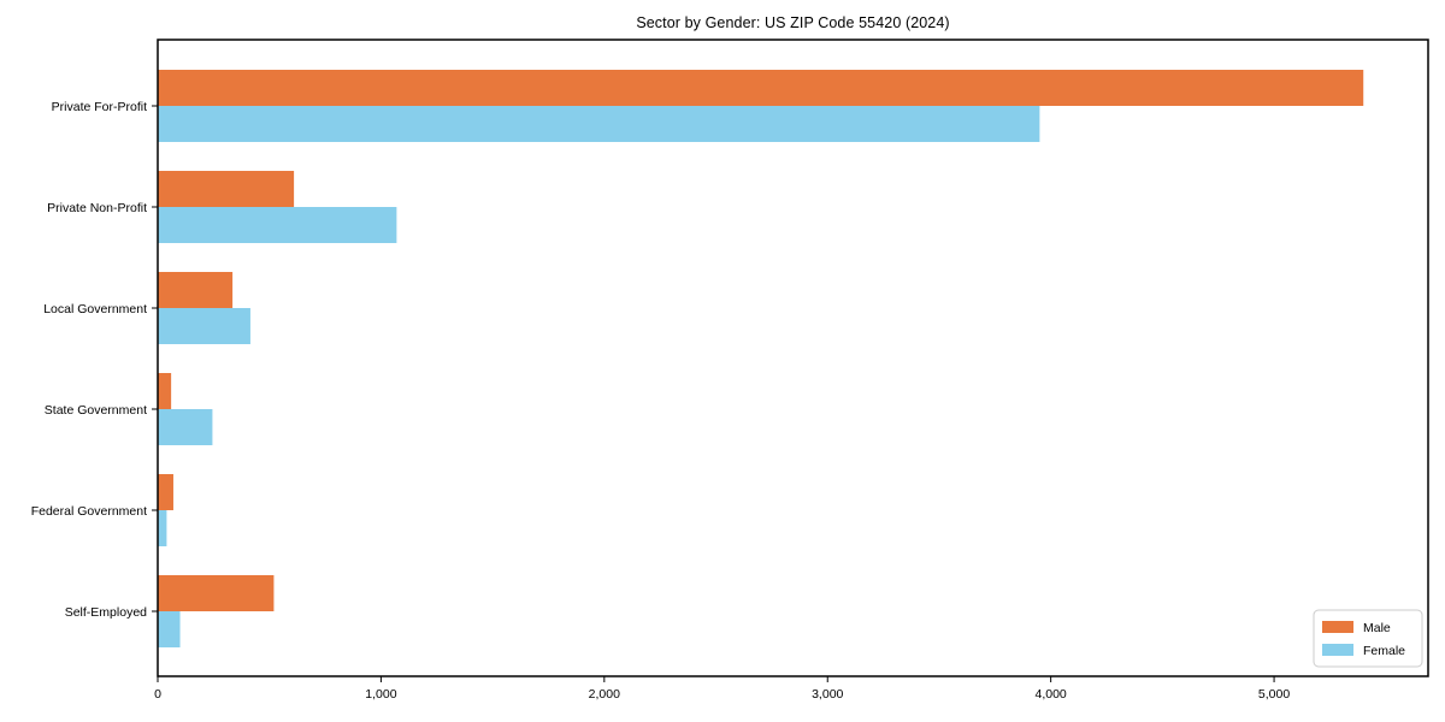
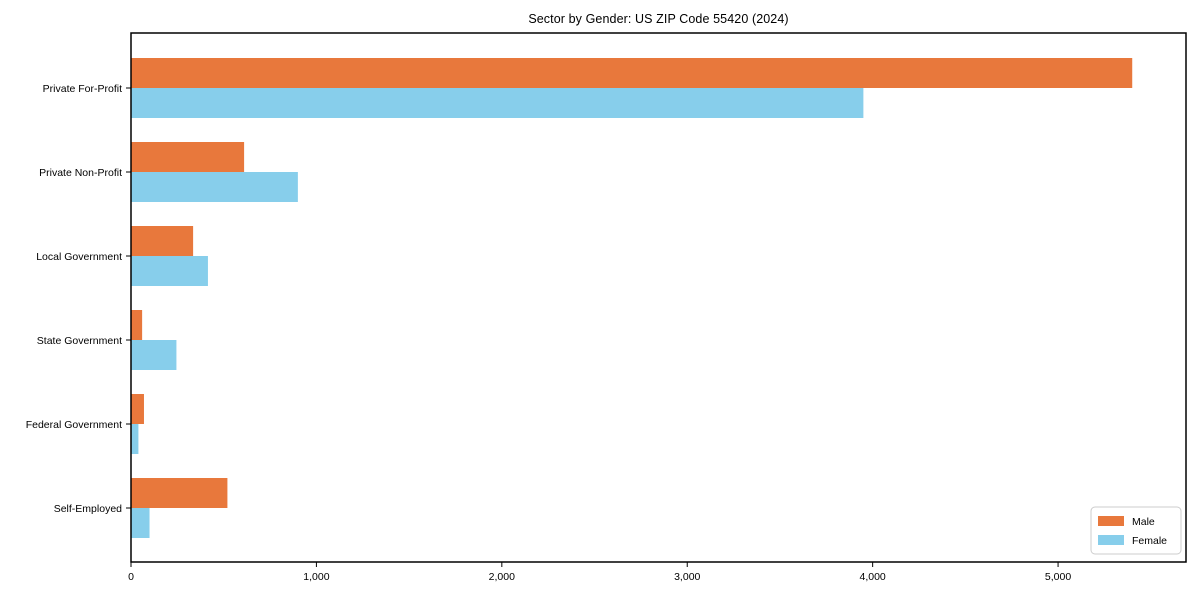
Female/Private Non-Profit: 1070 -> 900
